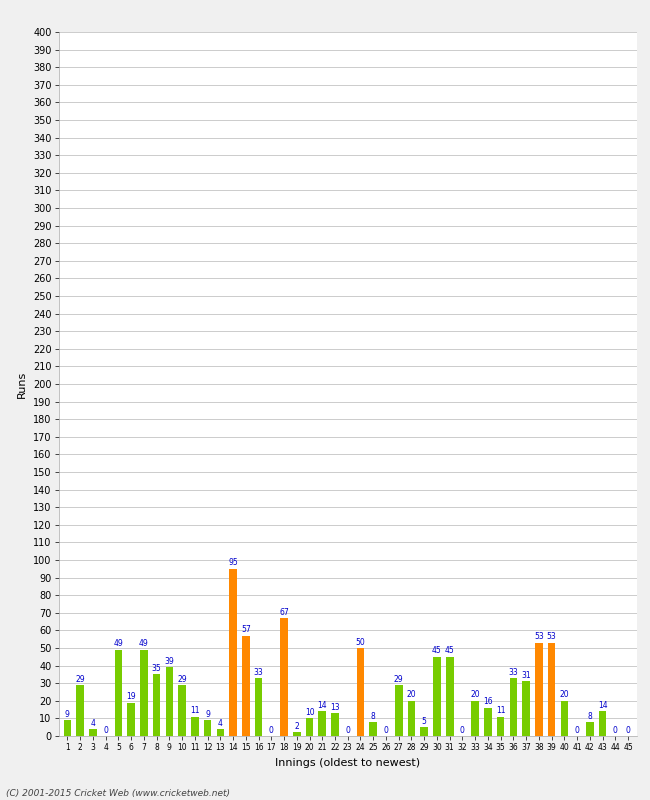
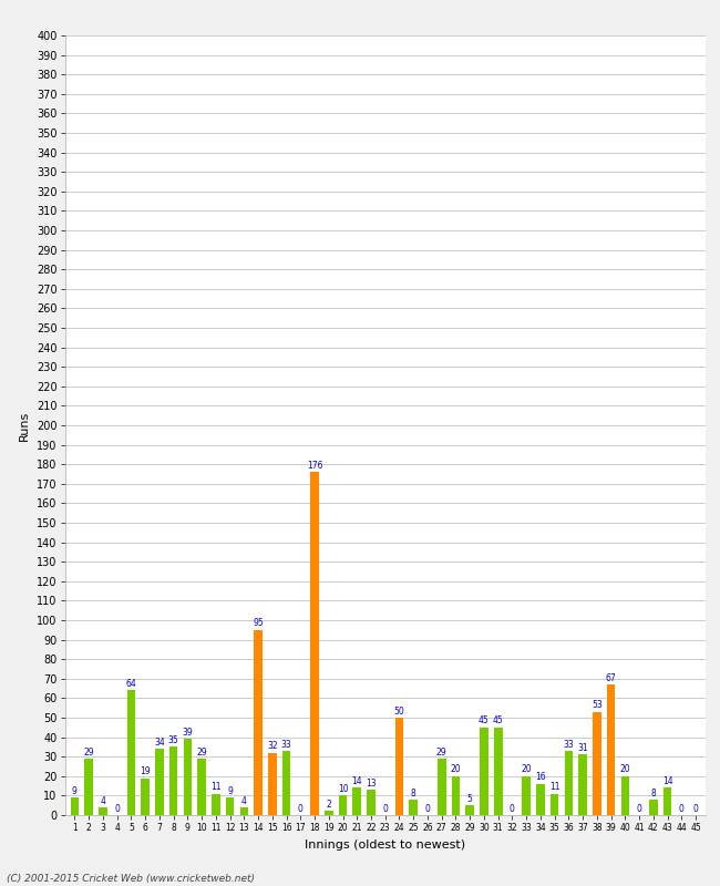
5: 49 -> 64
7: 49 -> 34
15: 57 -> 32
18: 67 -> 176
39: 53 -> 67
